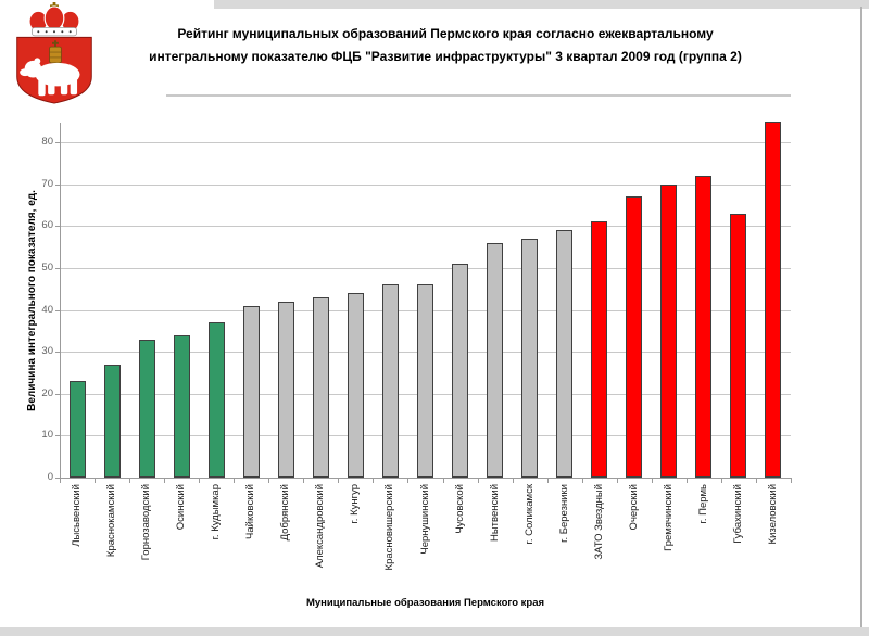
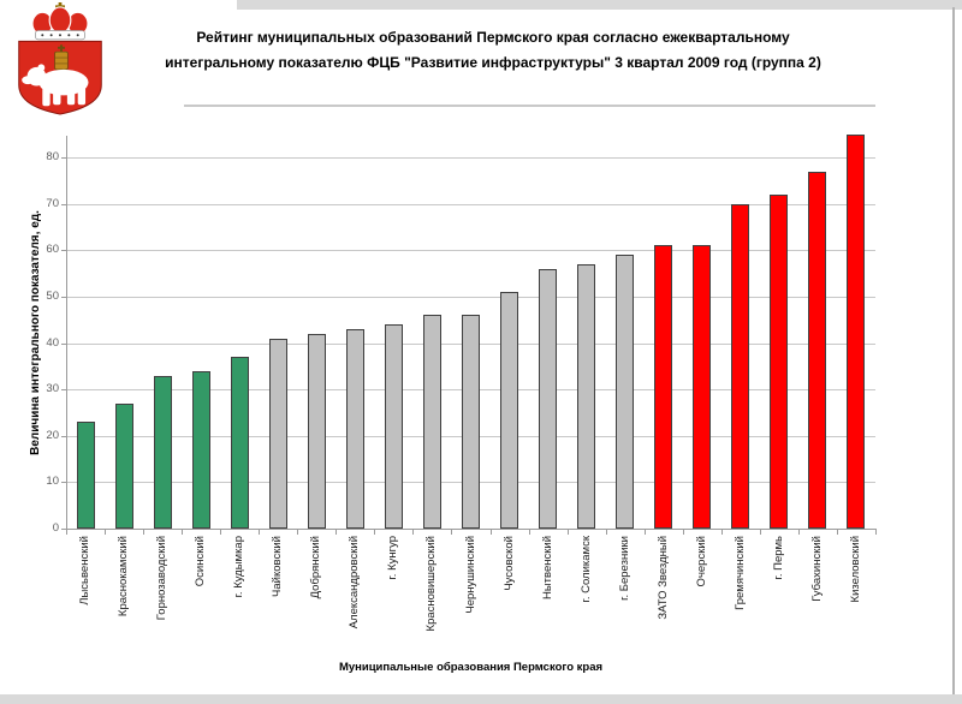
Очерский: 67 -> 61
Губахинский: 63 -> 77
